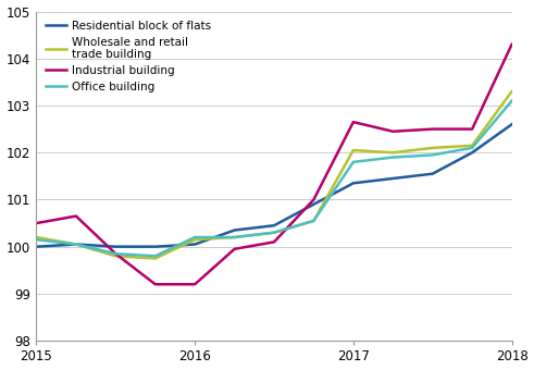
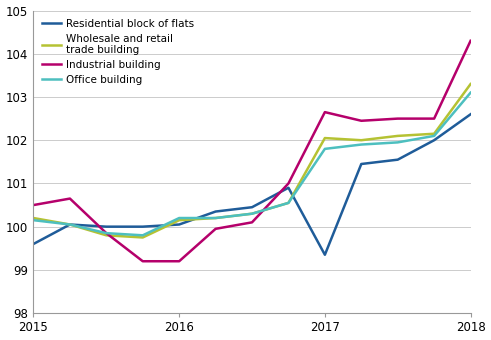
Residential block of flats/2015: 100.00 -> 99.60
Residential block of flats/2017: 101.35 -> 99.35
